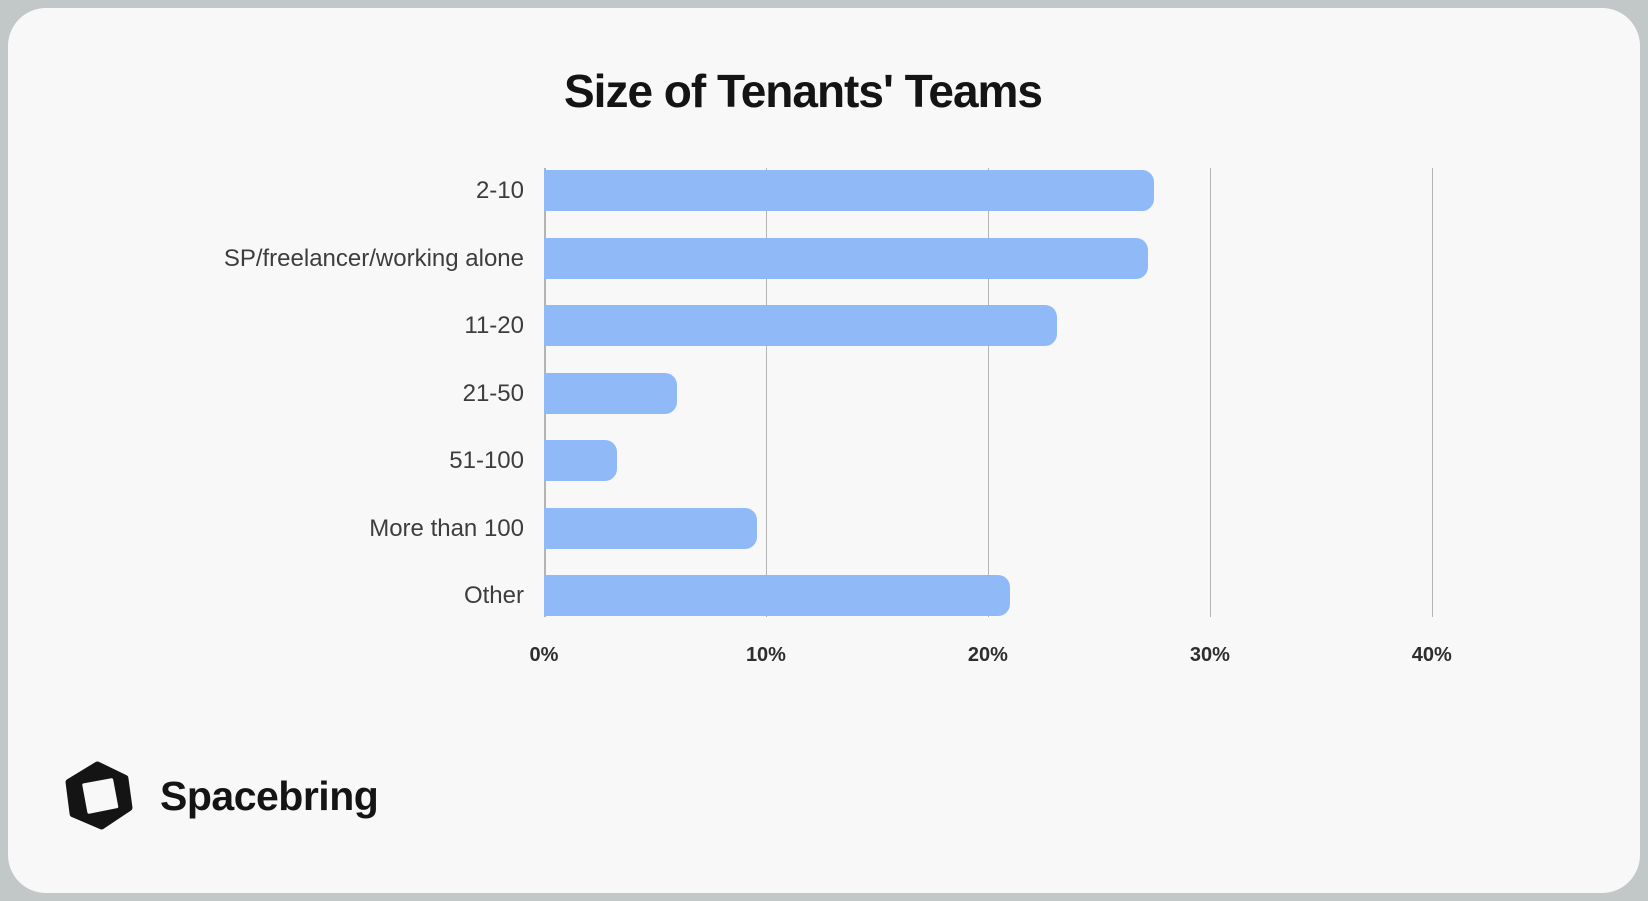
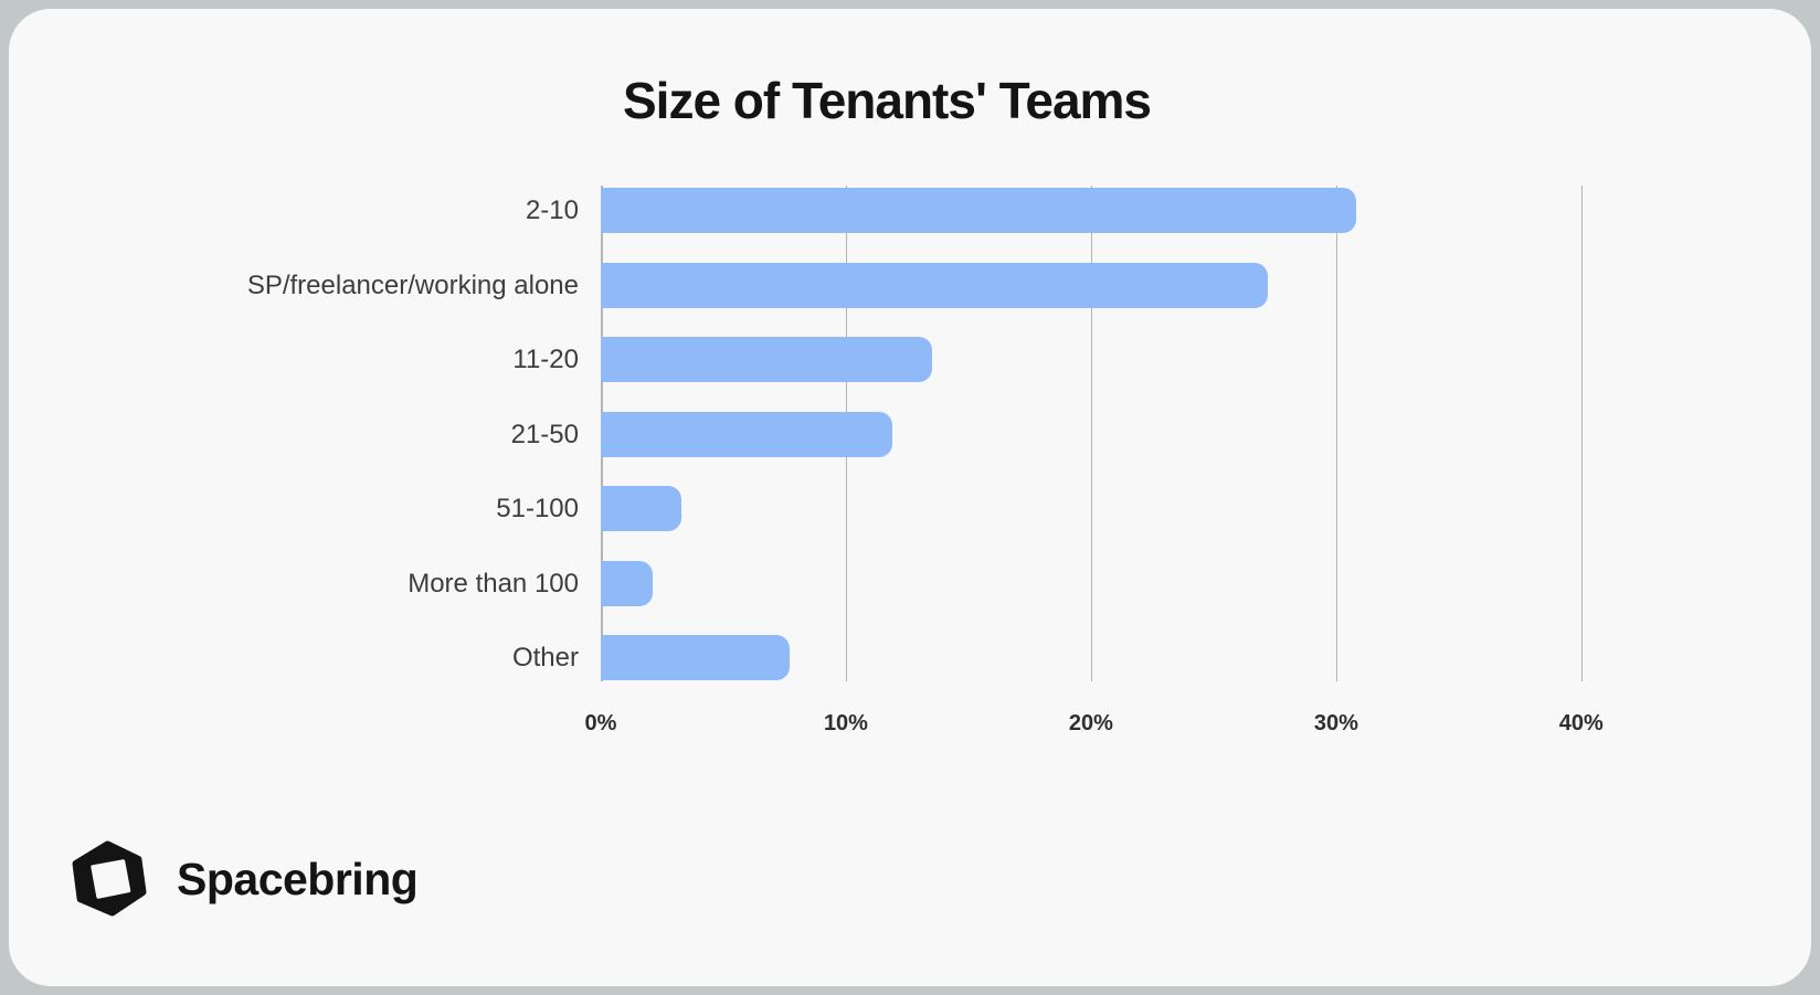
2-10: 27.5% -> 30.8%
11-20: 23.1% -> 13.5%
21-50: 6.0% -> 11.9%
More than 100: 9.6% -> 2.1%
Other: 21.0% -> 7.7%
